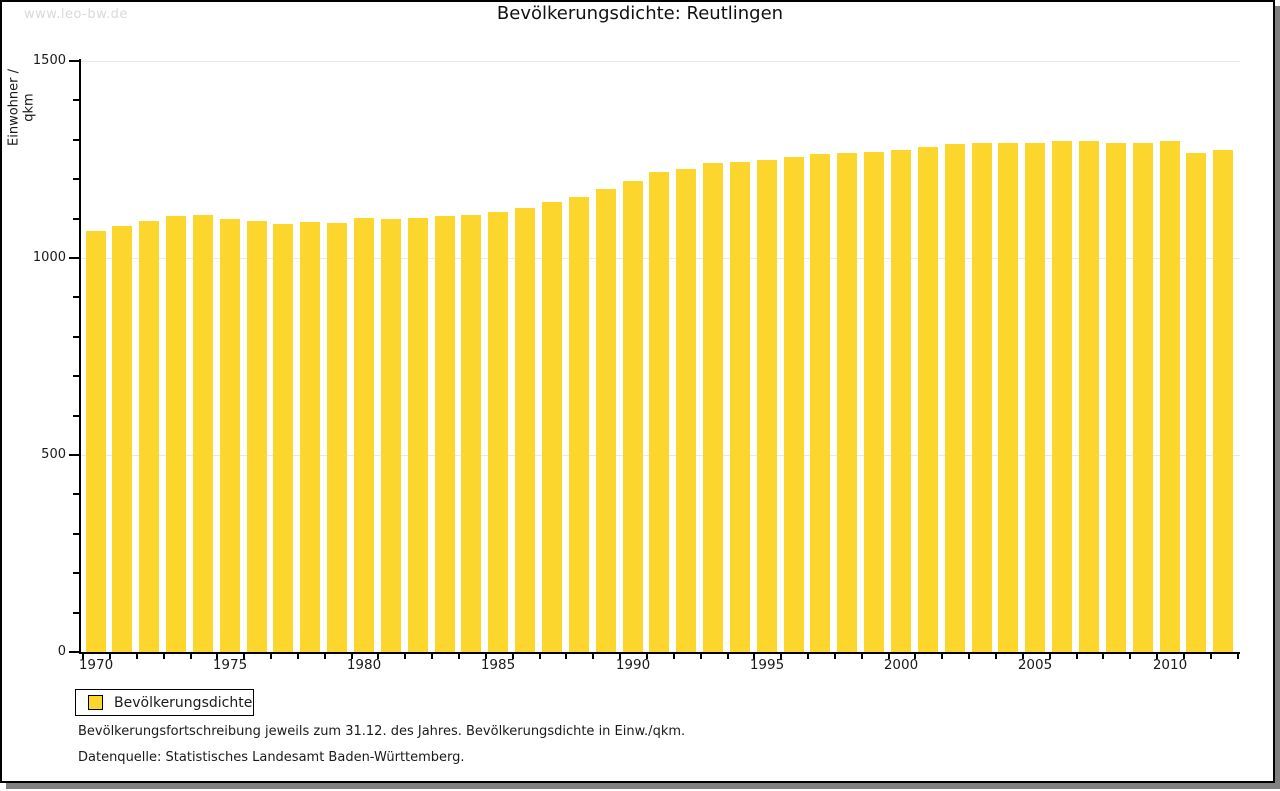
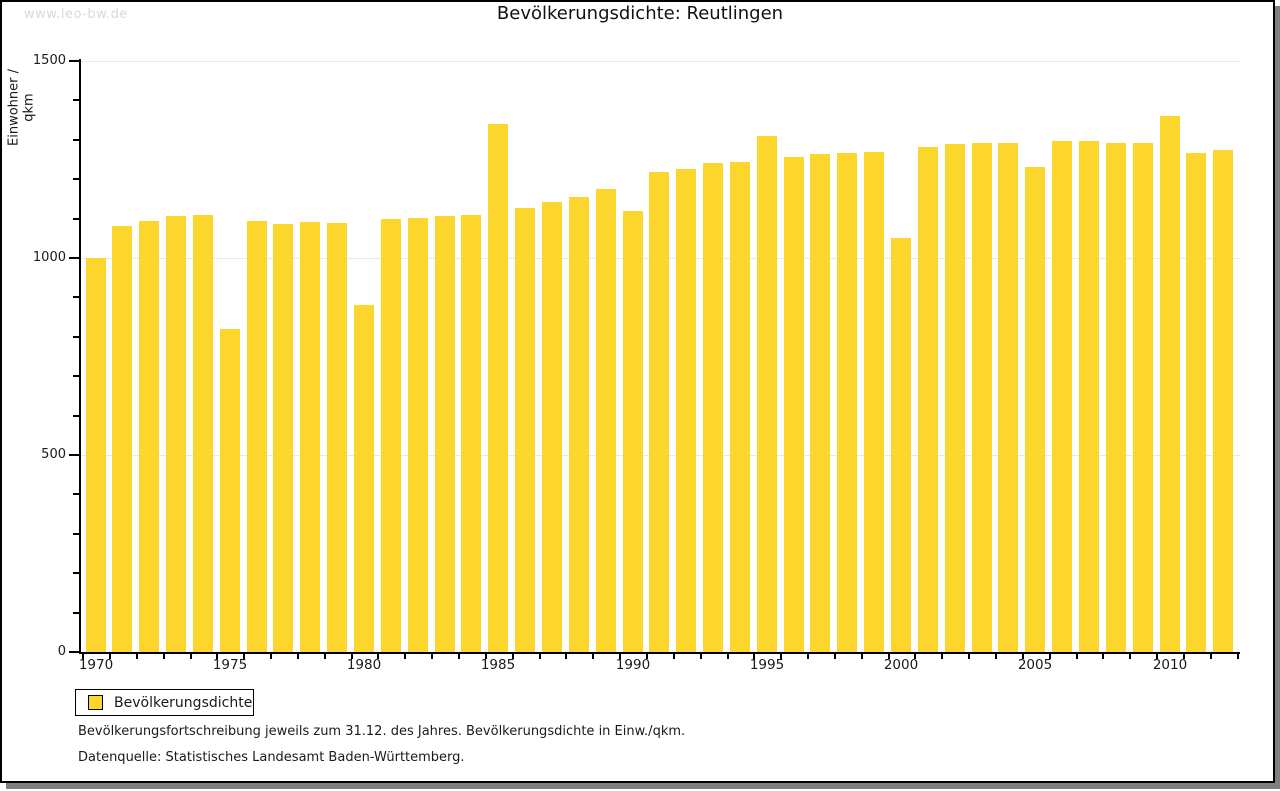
1970: 1070 -> 1000
1975: 1100 -> 820
1980: 1100 -> 880
1985: 1120 -> 1340
1990: 1200 -> 1120
1995: 1250 -> 1310
2000: 1270 -> 1050
2005: 1290 -> 1230
2010: 1300 -> 1360
